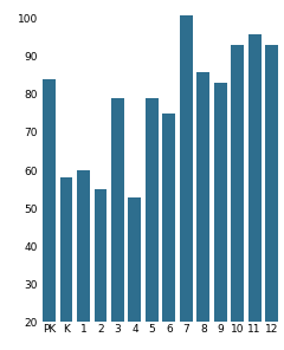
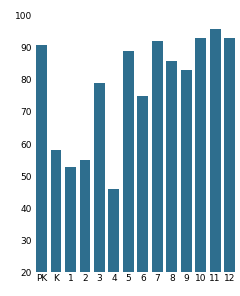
PK: 84 -> 91
1: 60 -> 53
4: 53 -> 46
5: 79 -> 89
7: 101 -> 92
